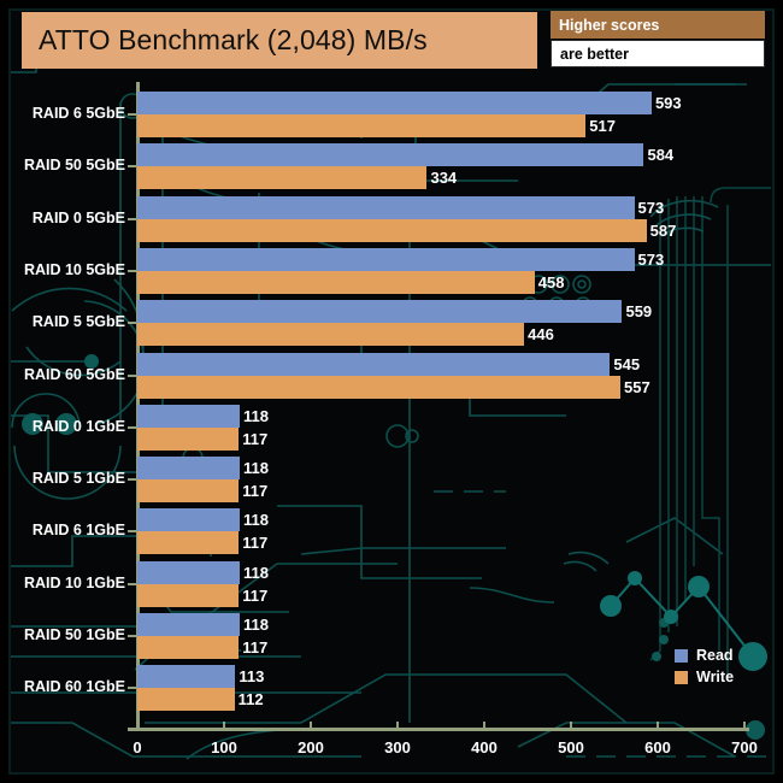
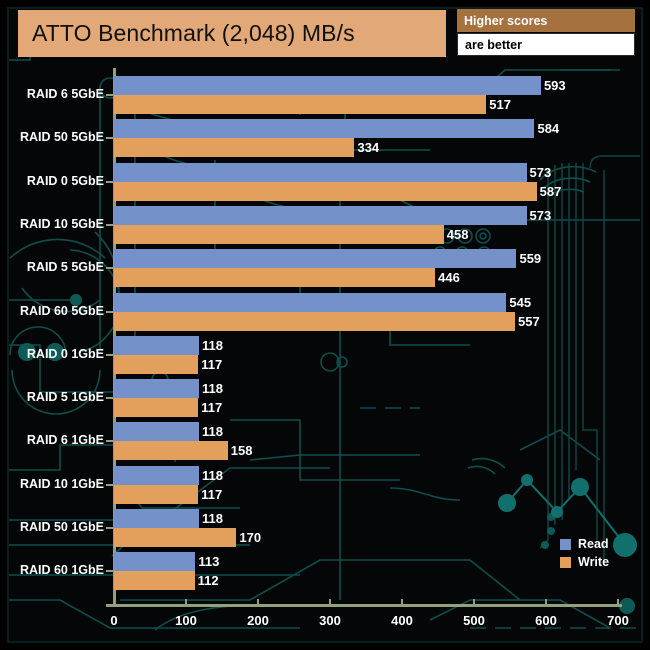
Write/RAID 6 1GbE: 117 -> 158
Write/RAID 50 1GbE: 117 -> 170
